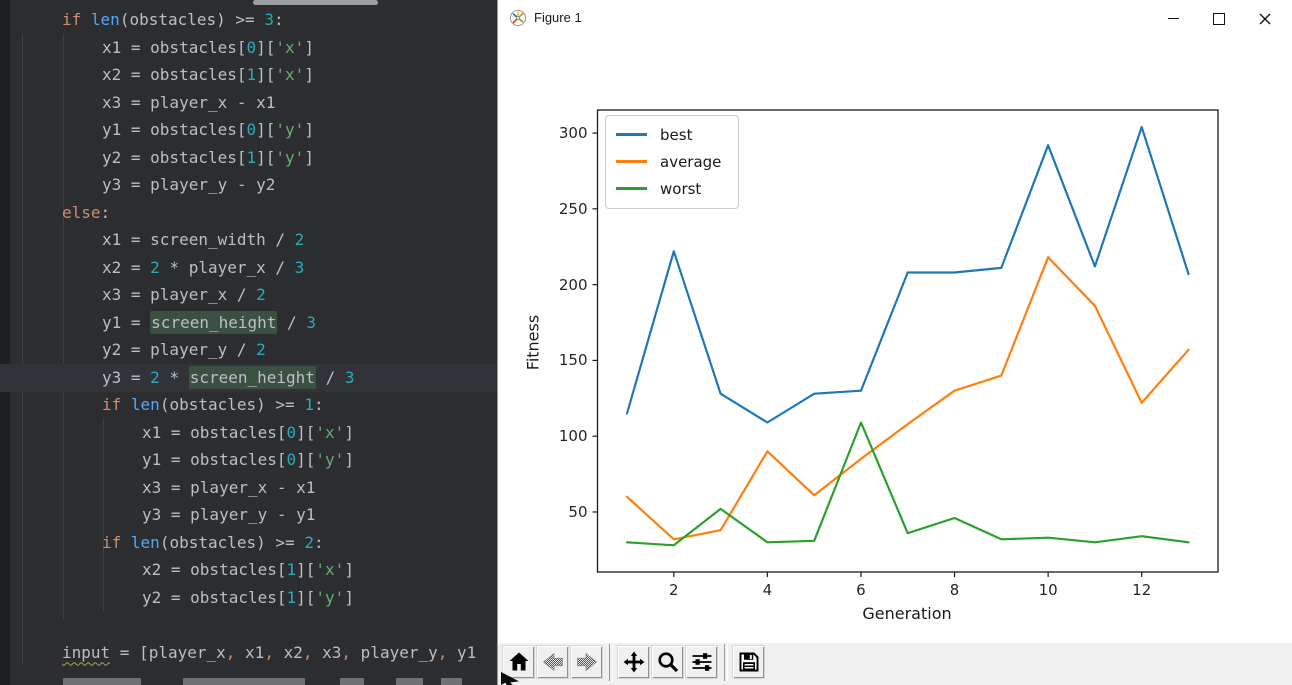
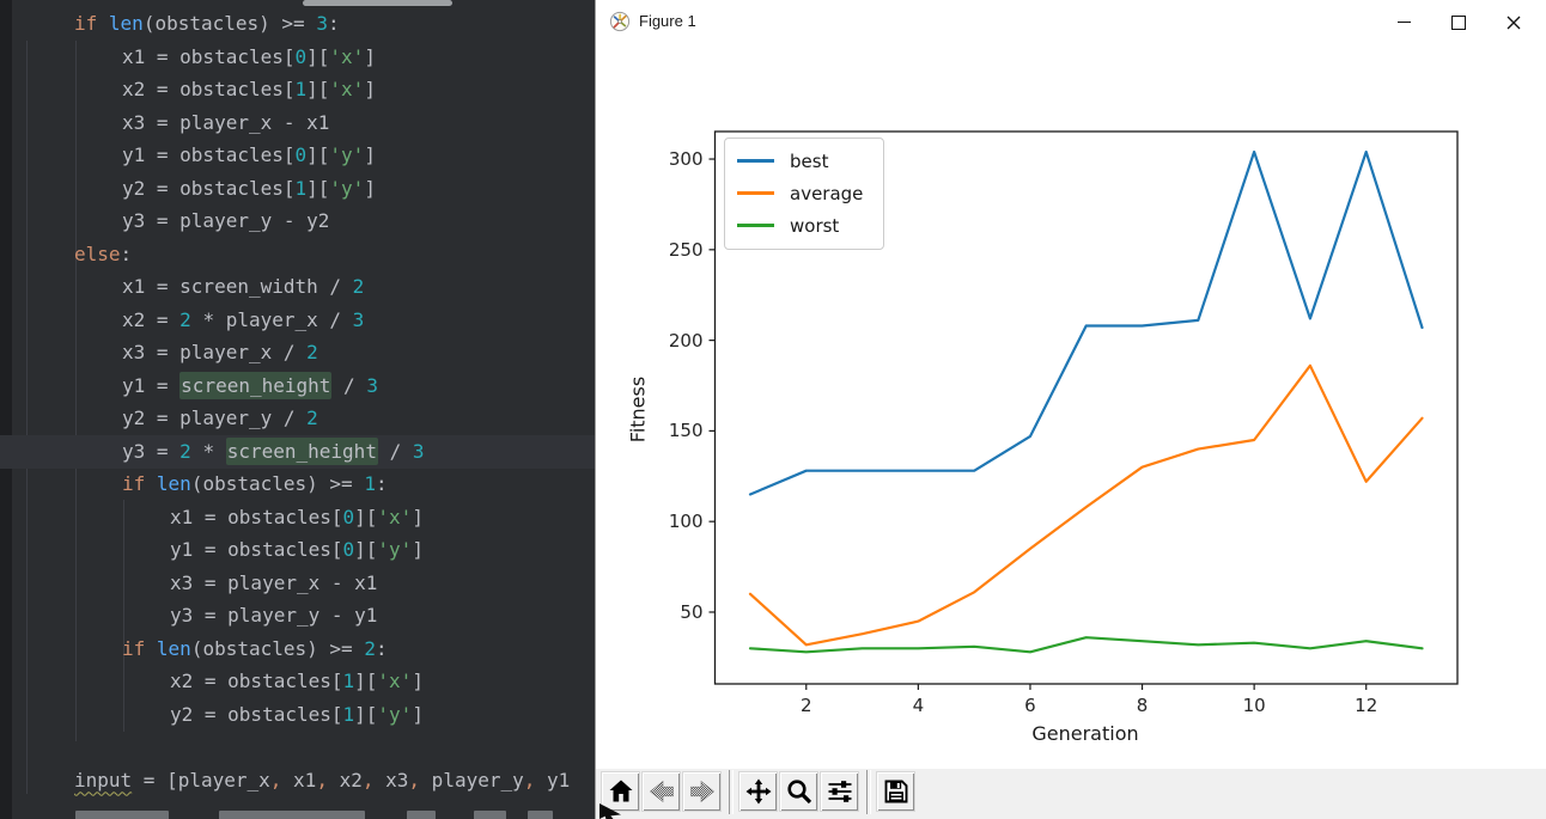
best/2: 222 -> 128
worst/3: 52 -> 30
best/4: 109 -> 128
average/4: 90 -> 45
best/6: 130 -> 147
worst/6: 109 -> 28
worst/8: 46 -> 34
best/10: 292 -> 304
average/10: 218 -> 145
